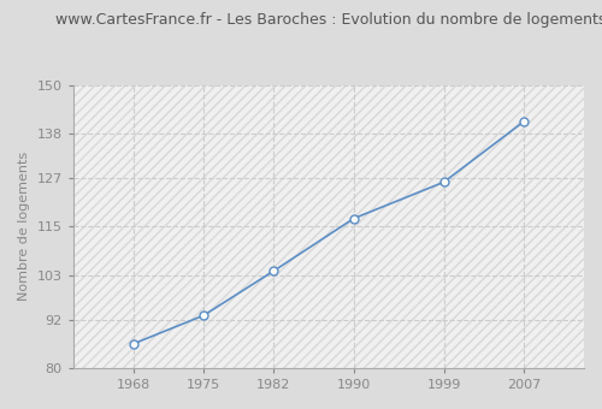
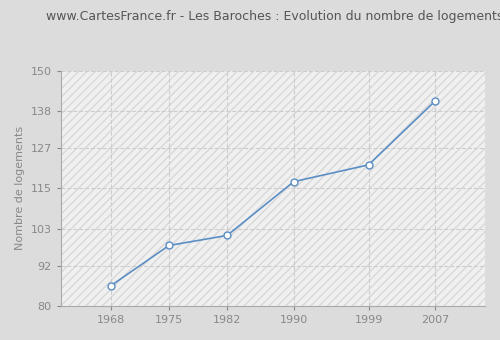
1975: 93 -> 98
1982: 104 -> 101
1999: 126 -> 122
